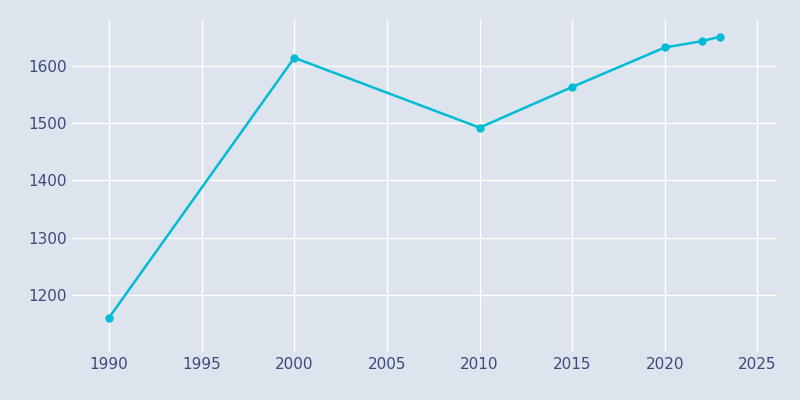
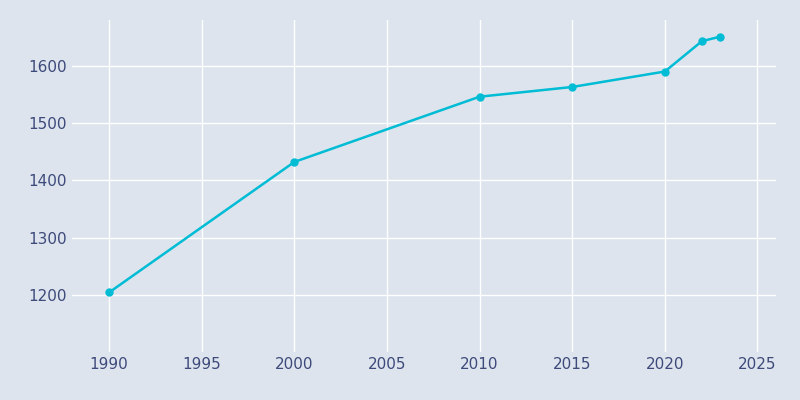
1990: 1160 -> 1204
2000: 1614 -> 1432
2010: 1492 -> 1546
2020: 1632 -> 1590
